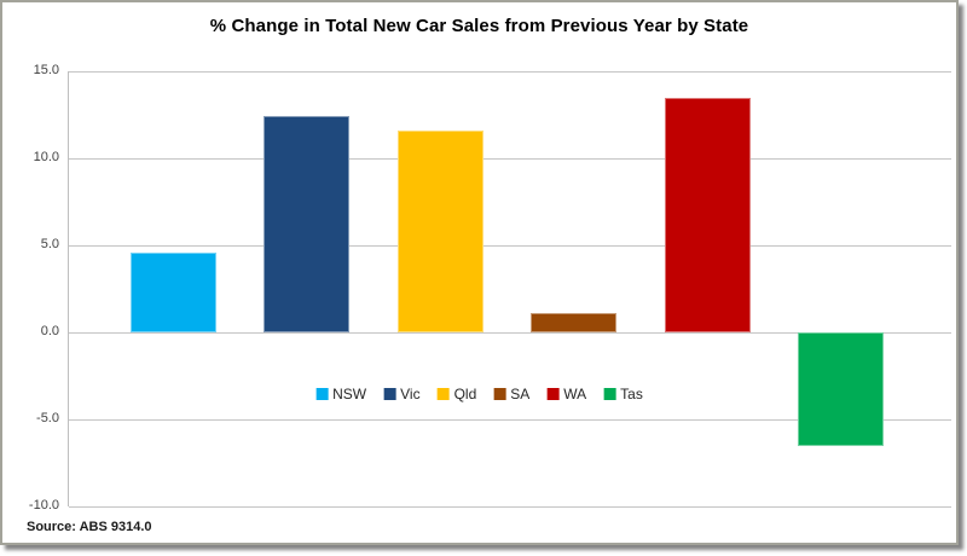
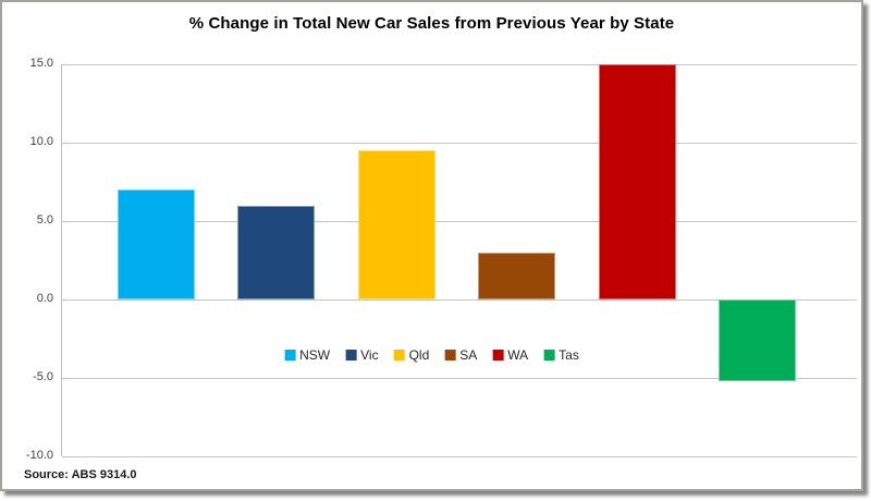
NSW: 4.6 -> 7.0
Vic: 12.4 -> 6.0
Qld: 11.6 -> 9.5
SA: 1.1 -> 3.0
WA: 13.5 -> 15.0
Tas: -6.5 -> -5.2
